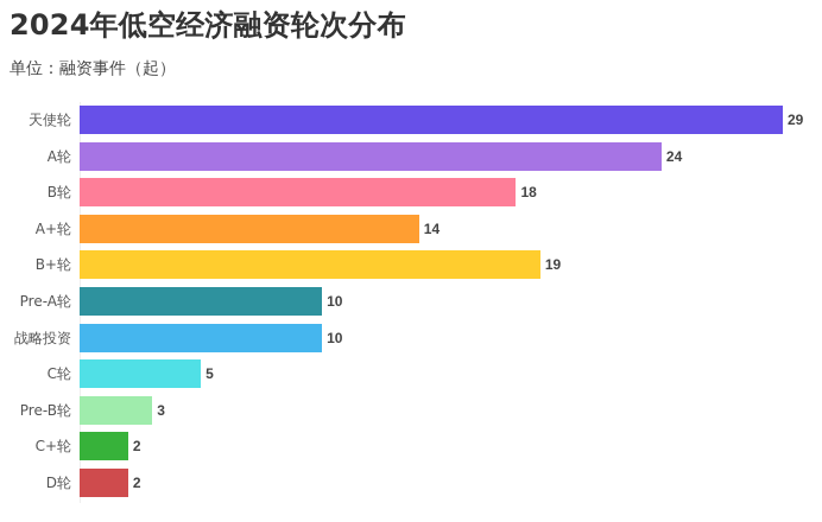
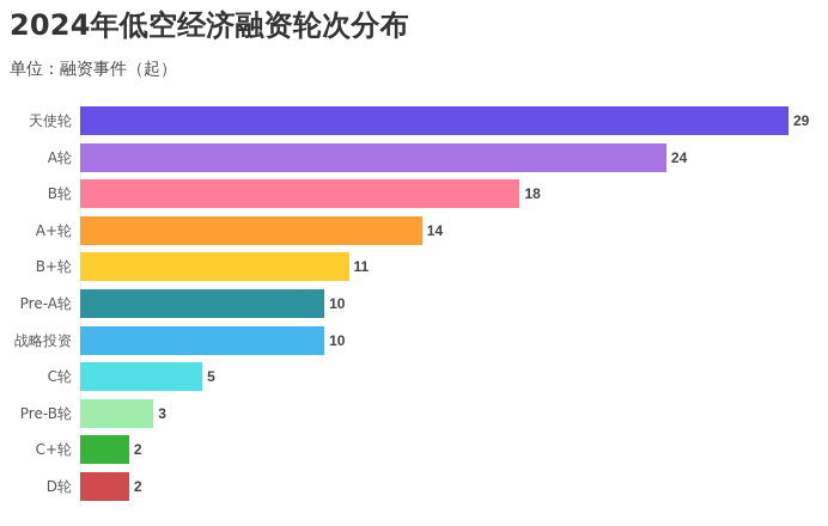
B+轮: 19 -> 11
